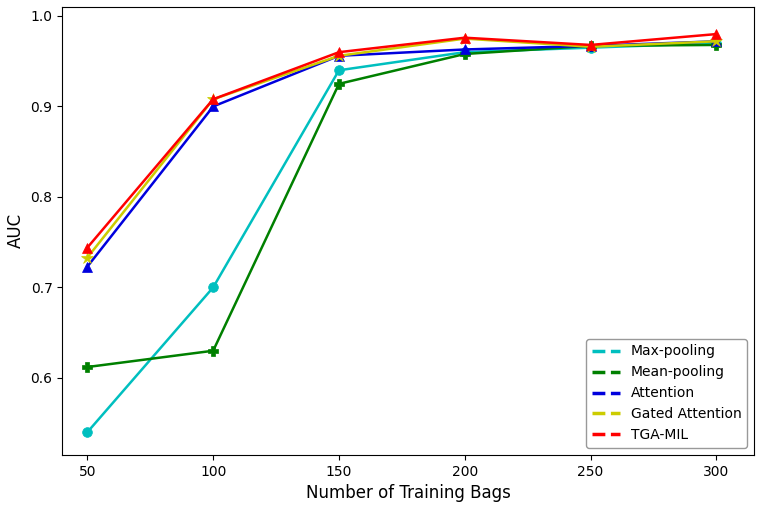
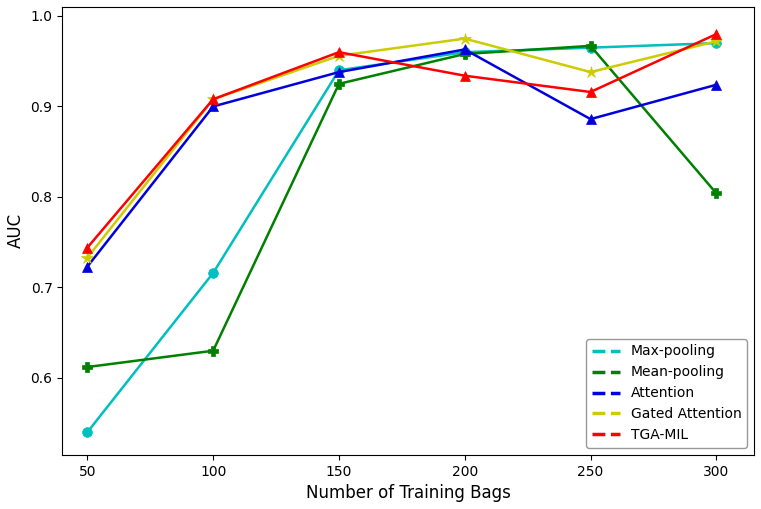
Max-pooling/100: 0.700 -> 0.716
Attention/150: 0.956 -> 0.938
TGA-MIL/200: 0.976 -> 0.934
Attention/250: 0.967 -> 0.886
Gated Attention/250: 0.966 -> 0.938
TGA-MIL/250: 0.968 -> 0.916
Mean-pooling/300: 0.968 -> 0.804
Attention/300: 0.972 -> 0.924
